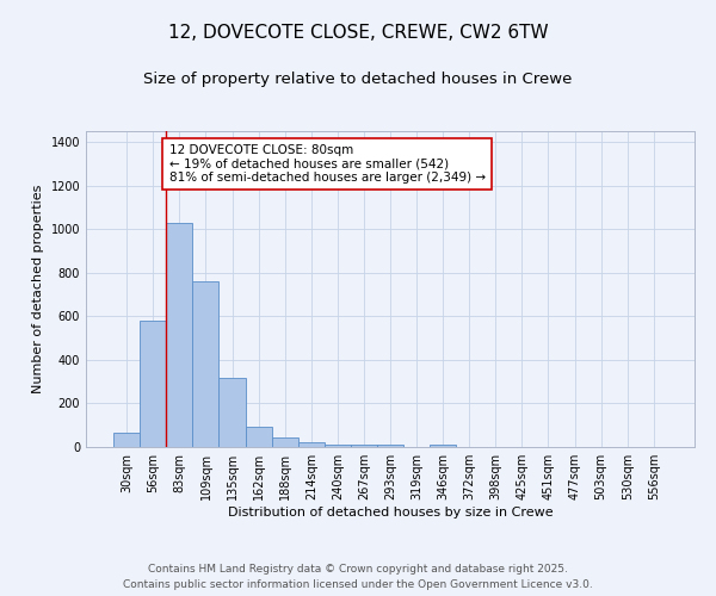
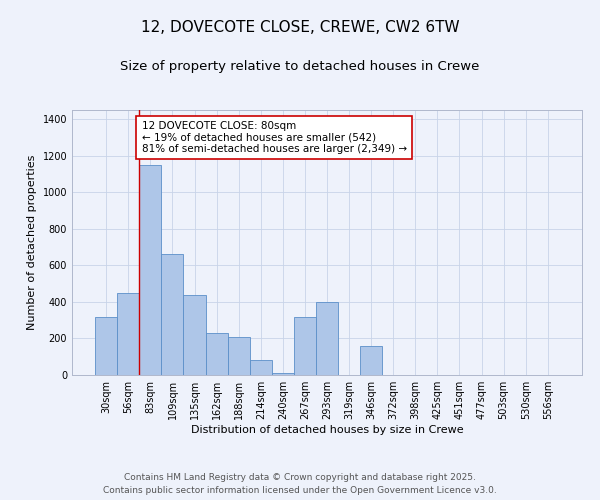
30sqm: 60 -> 320
56sqm: 580 -> 450
83sqm: 1030 -> 1150
109sqm: 760 -> 660
135sqm: 320 -> 440
162sqm: 100 -> 230
188sqm: 40 -> 210
214sqm: 20 -> 80
267sqm: 10 -> 320
293sqm: 10 -> 400
346sqm: 10 -> 160
